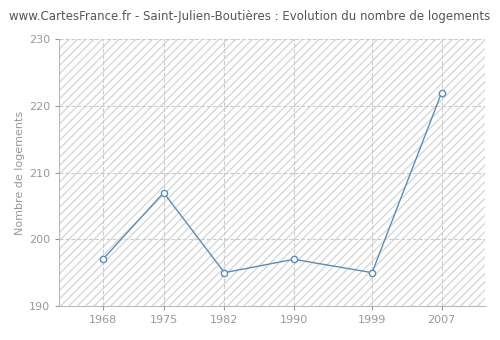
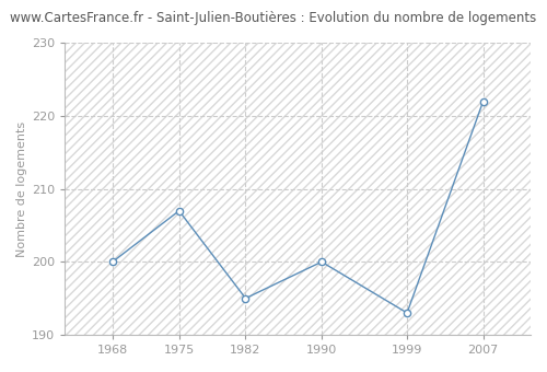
1968: 197 -> 200
1990: 197 -> 200
1999: 195 -> 193
